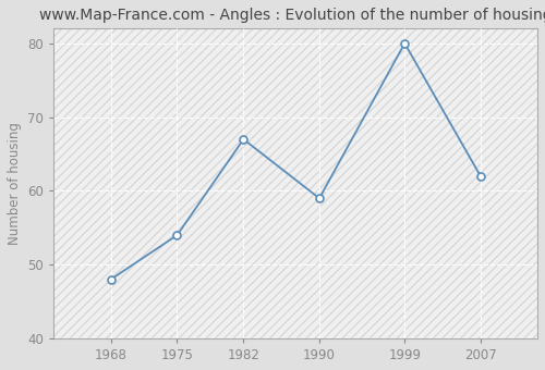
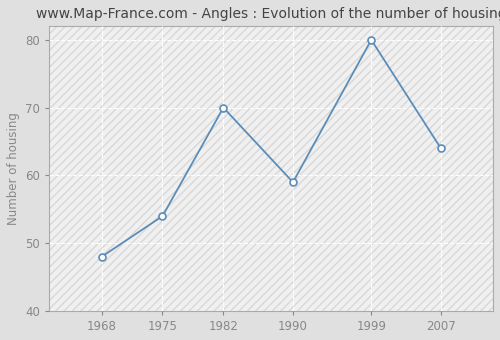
1982: 67 -> 70
2007: 62 -> 64
